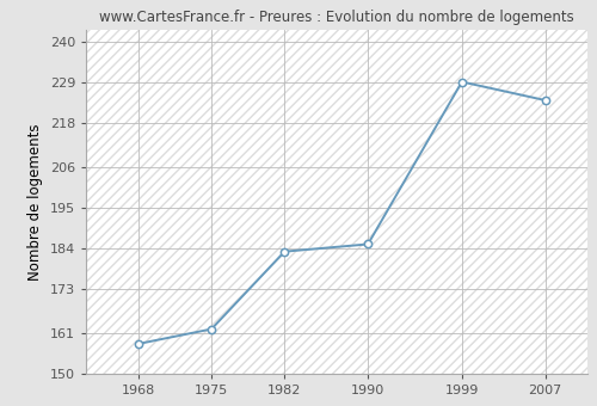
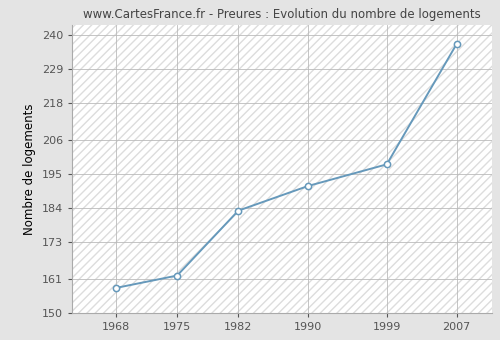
1990: 185 -> 191
1999: 229 -> 198
2007: 224 -> 237
